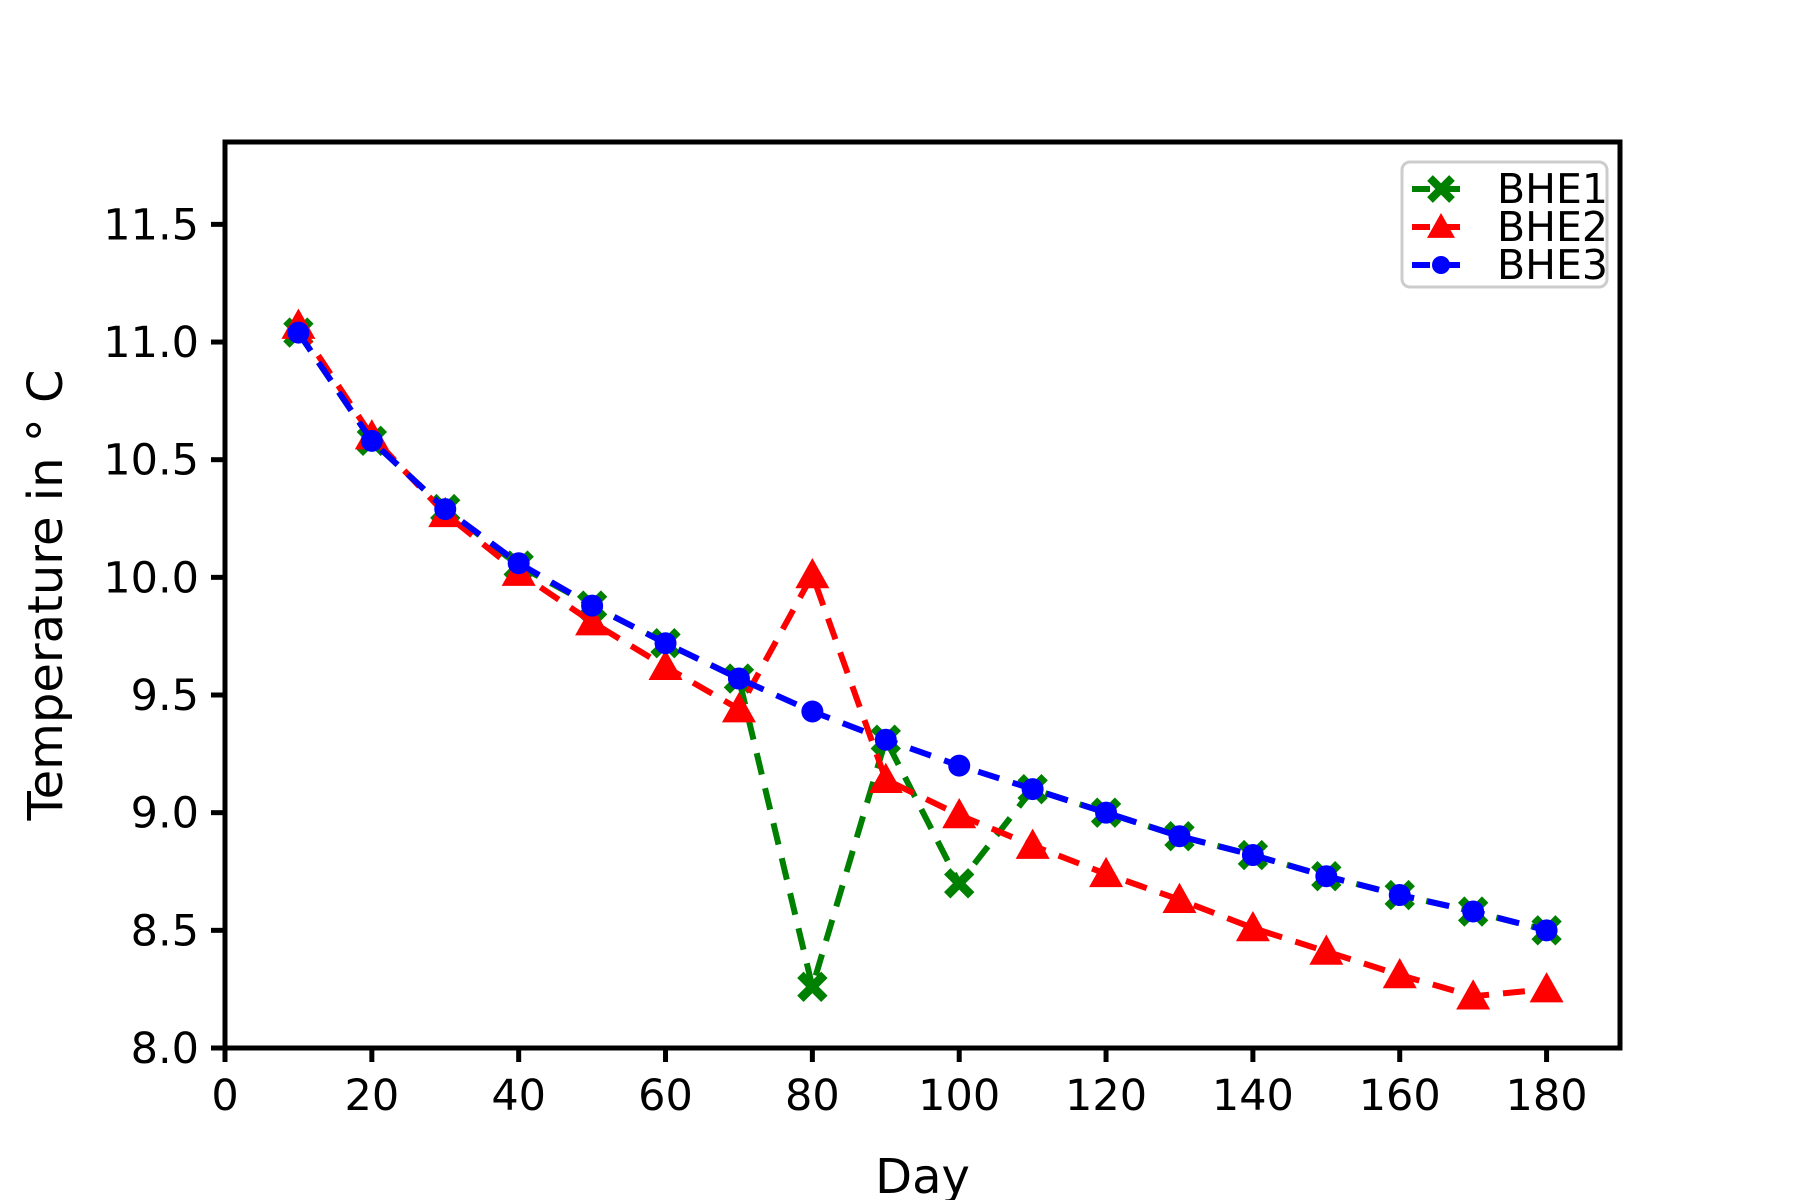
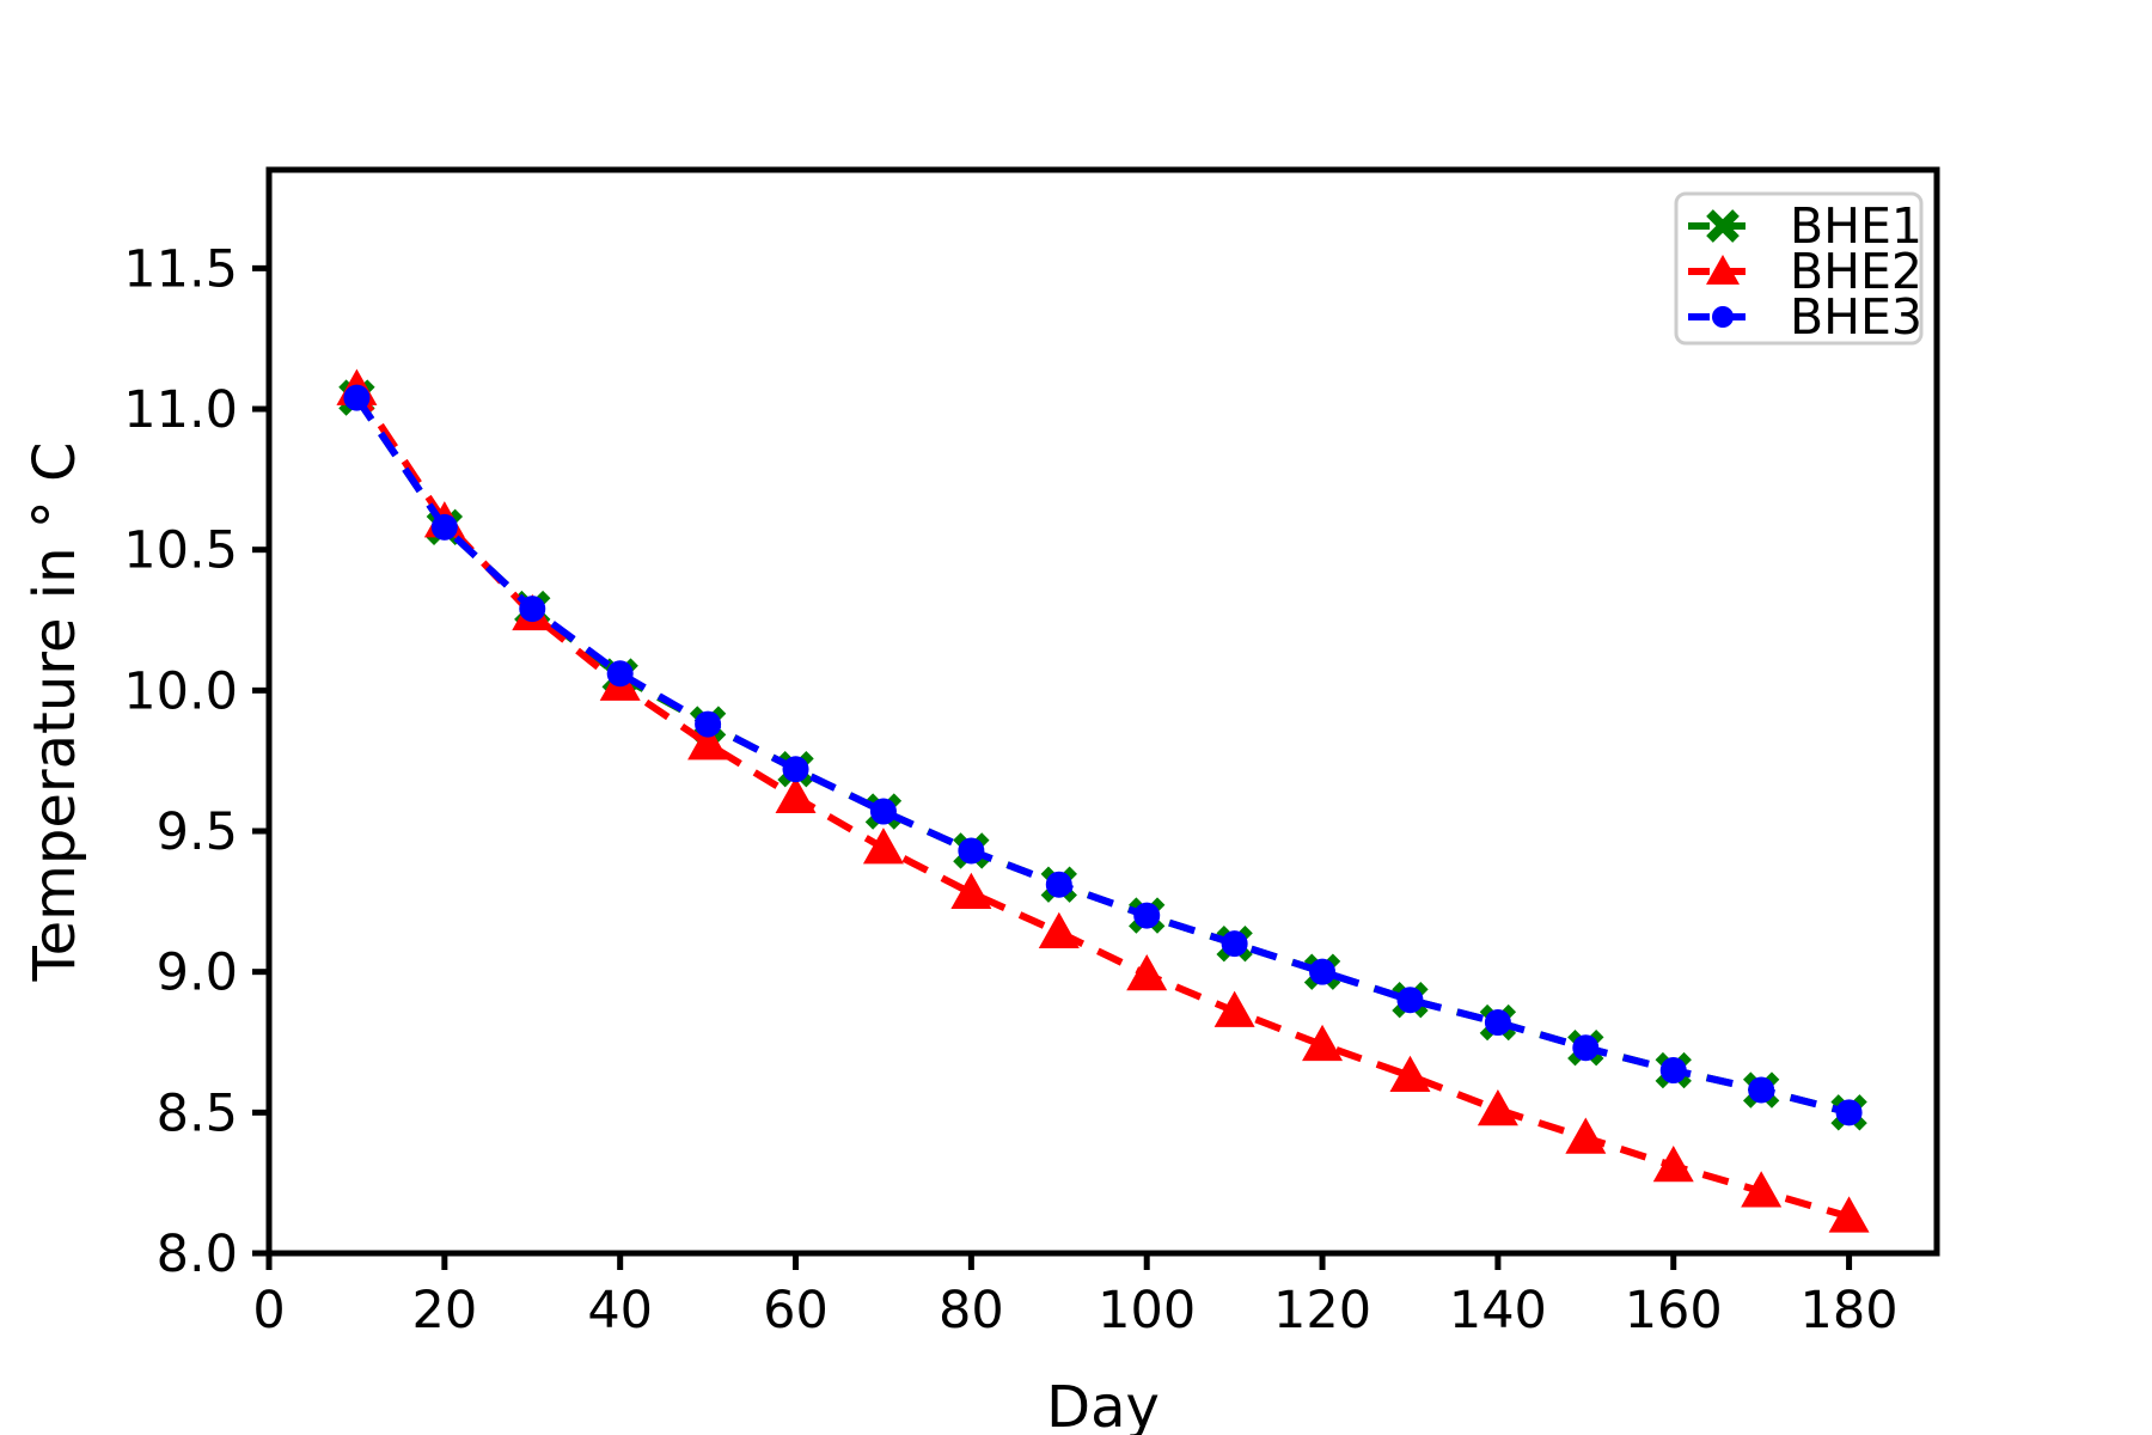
BHE1/80: 8.26 -> 9.43
BHE2/80: 10.01 -> 9.28
BHE1/100: 8.70 -> 9.20
BHE2/180: 8.25 -> 8.13
